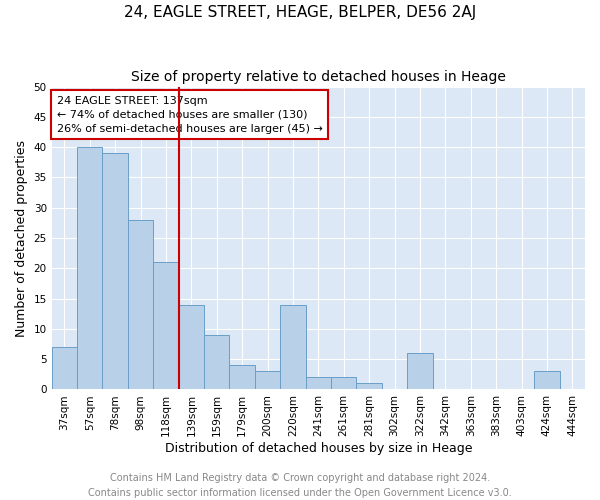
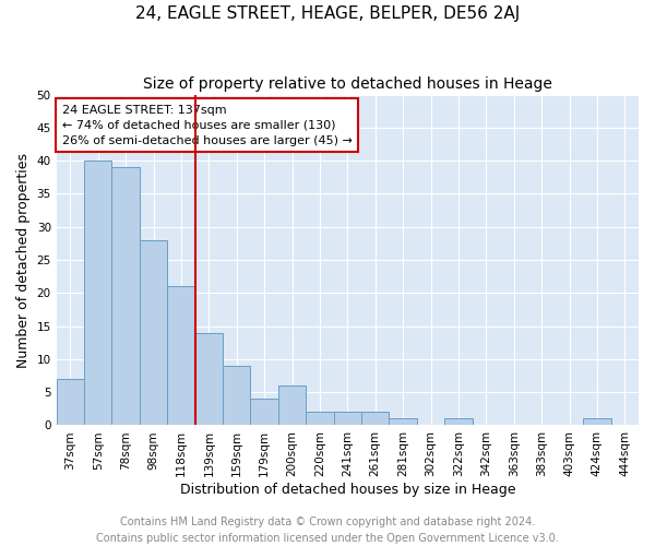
200sqm: 3 -> 6
220sqm: 14 -> 2
322sqm: 6 -> 1
424sqm: 3 -> 1
